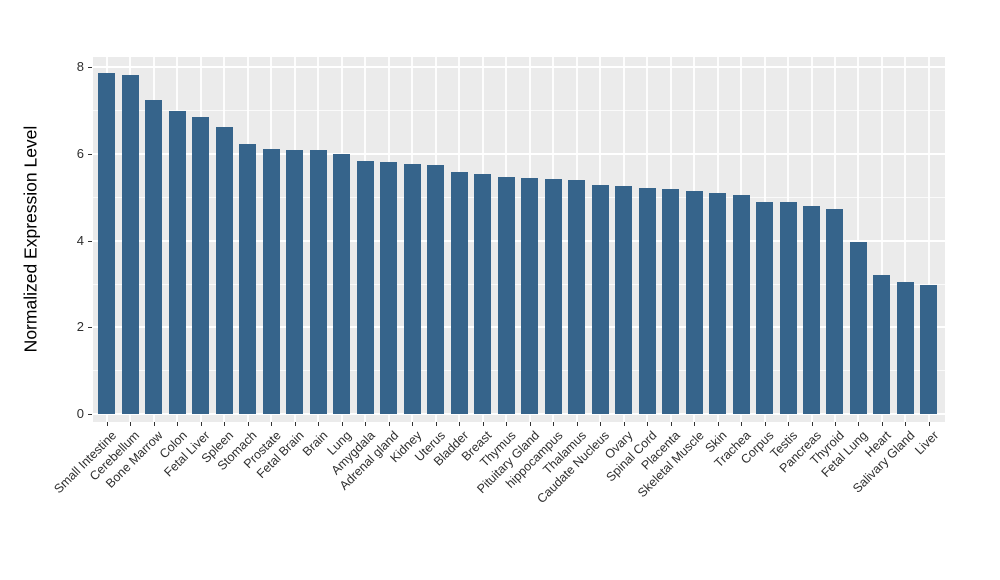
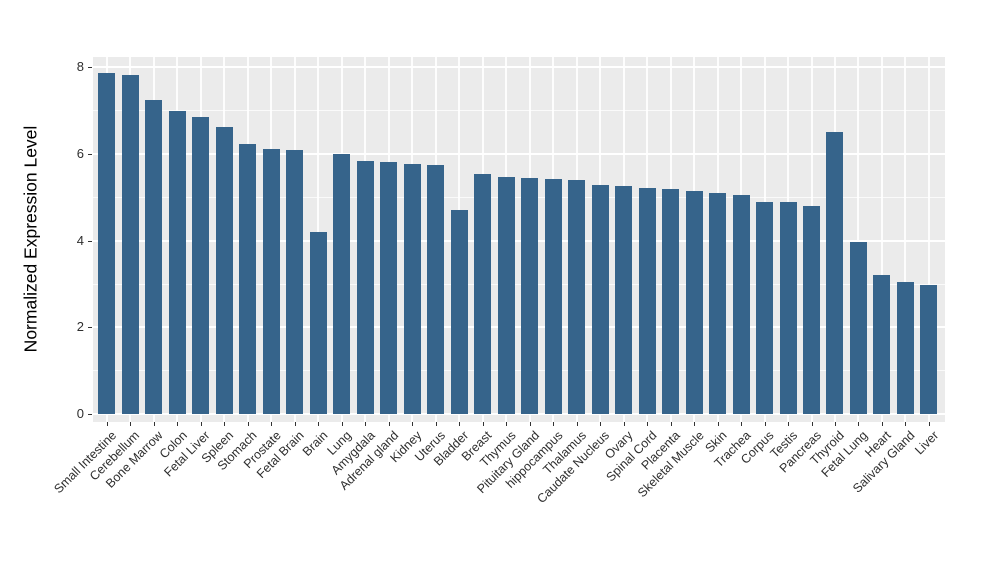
Brain: 6.1 -> 4.2
Bladder: 5.6 -> 4.7
Thyroid: 4.7 -> 6.5
